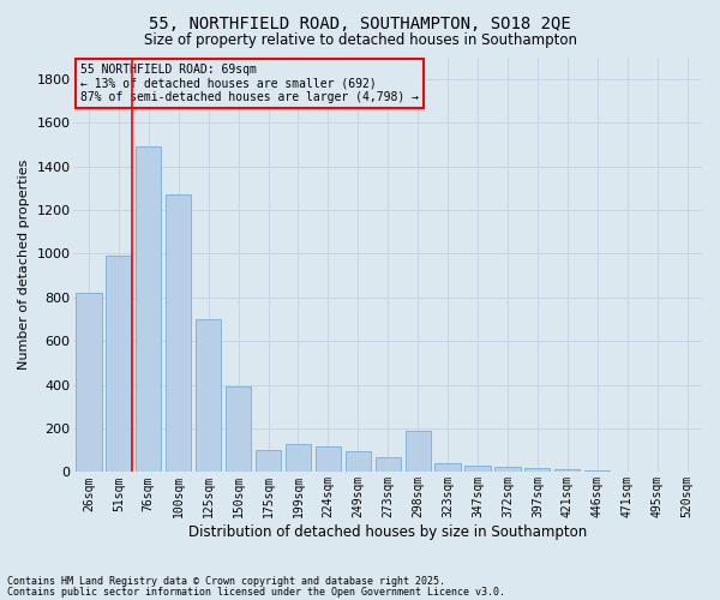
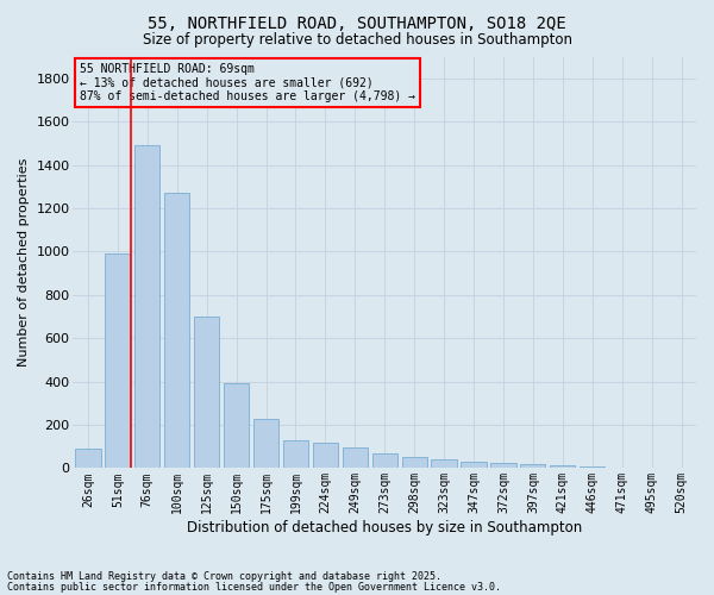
26sqm: 820 -> 90
175sqm: 100 -> 220
298sqm: 190 -> 50
